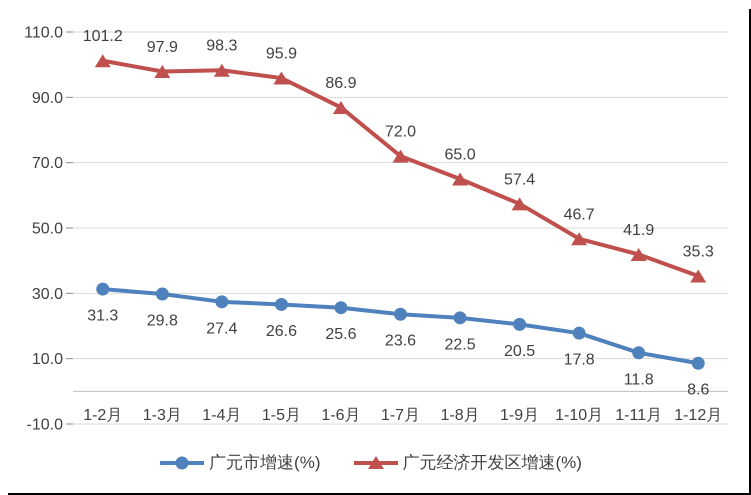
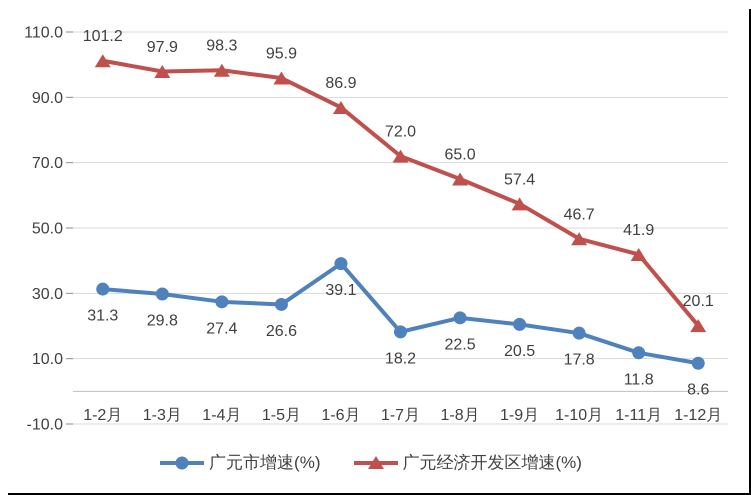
广元市增速(%)/1-6月: 25.6 -> 39.1
广元市增速(%)/1-7月: 23.6 -> 18.2
广元经济开发区增速(%)/1-12月: 35.3 -> 20.1
